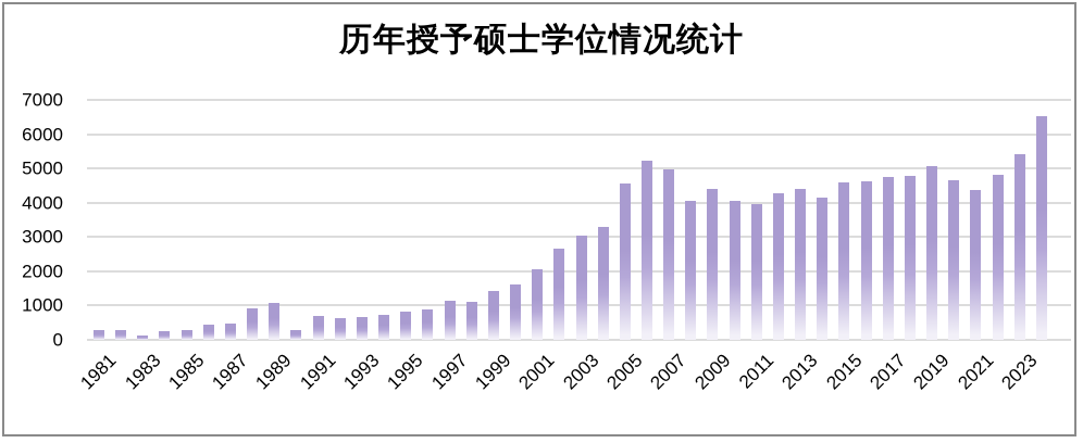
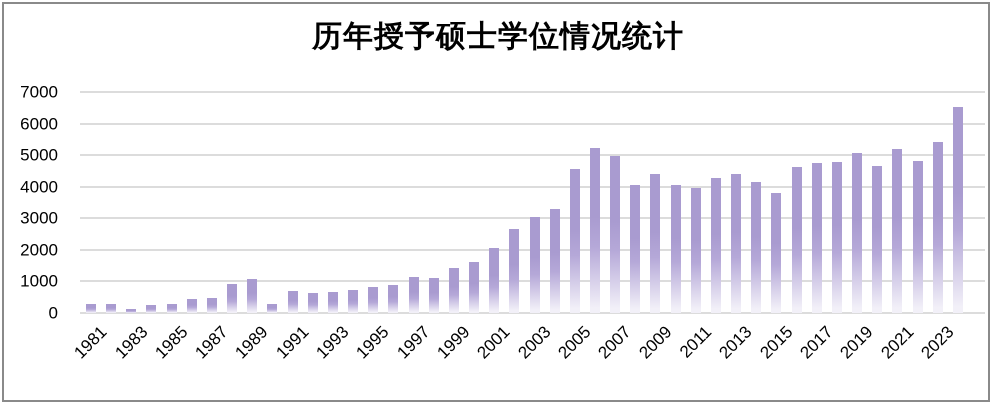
2015: 4600 -> 3800
2021: 4400 -> 5200
